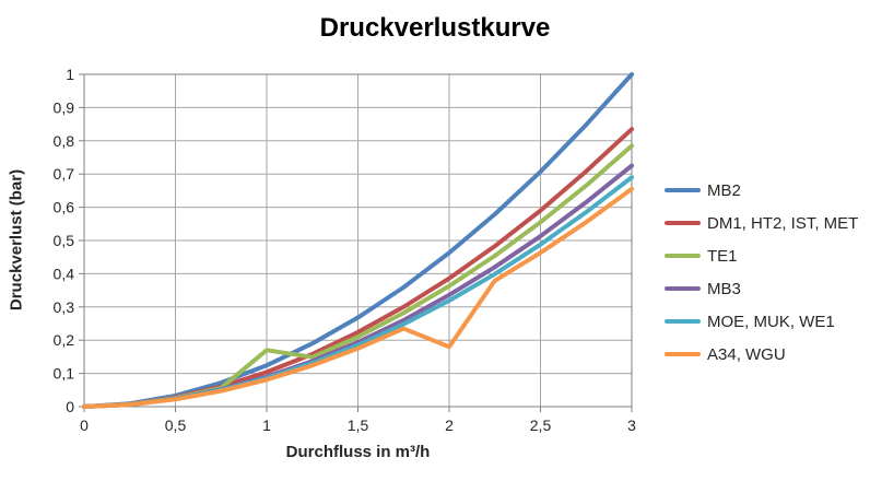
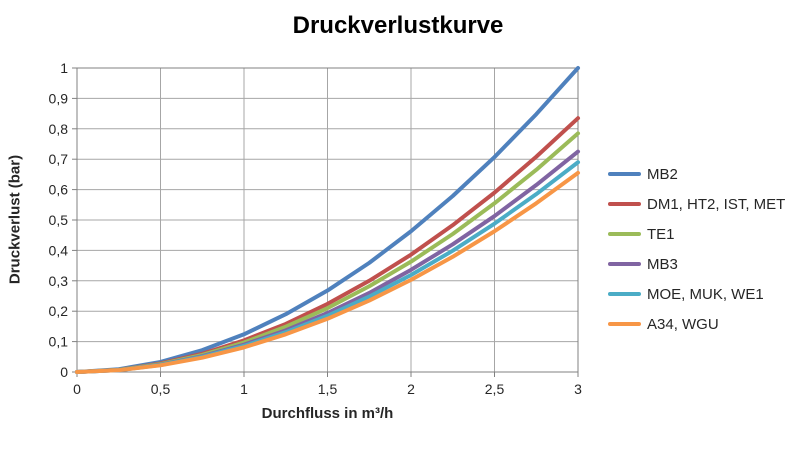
TE1/1: 0,17 -> 0,10
A34, WGU/2: 0,18 -> 0,30
